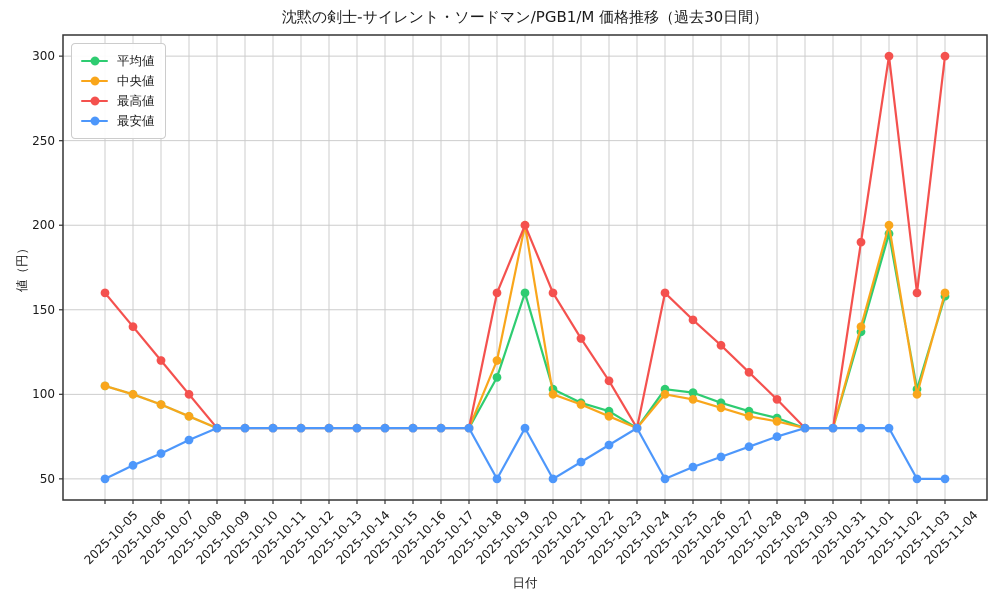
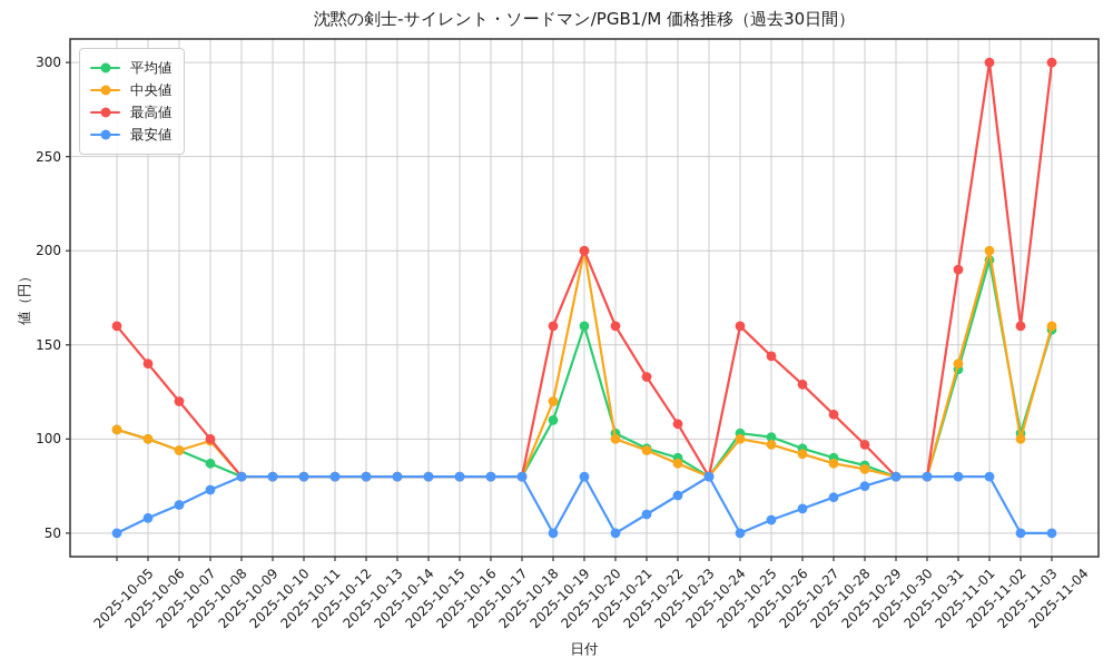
中央値/2025-10-08: 87 -> 99
